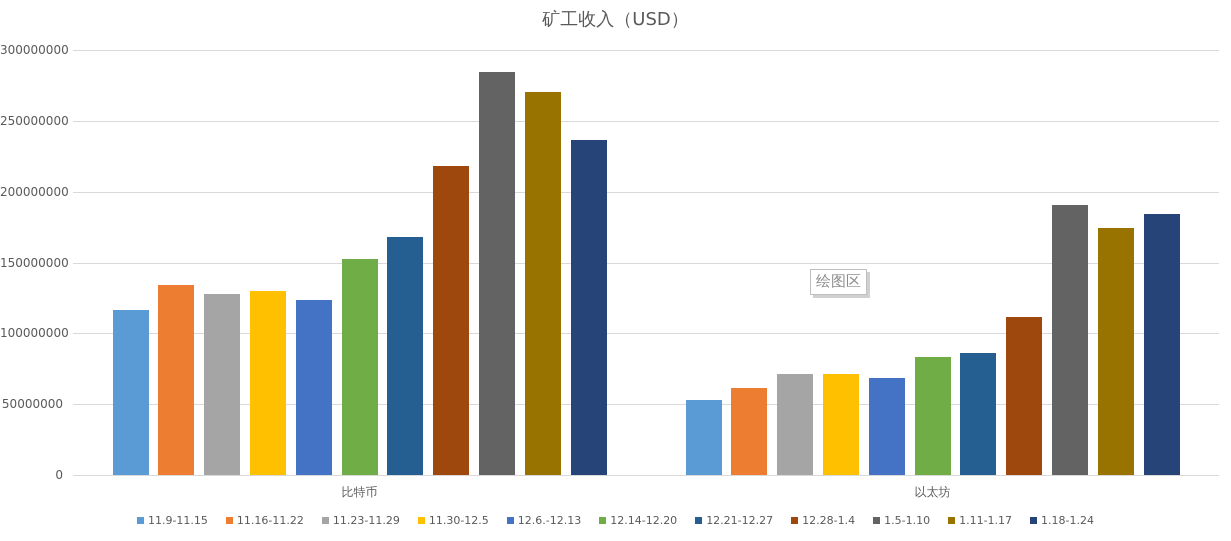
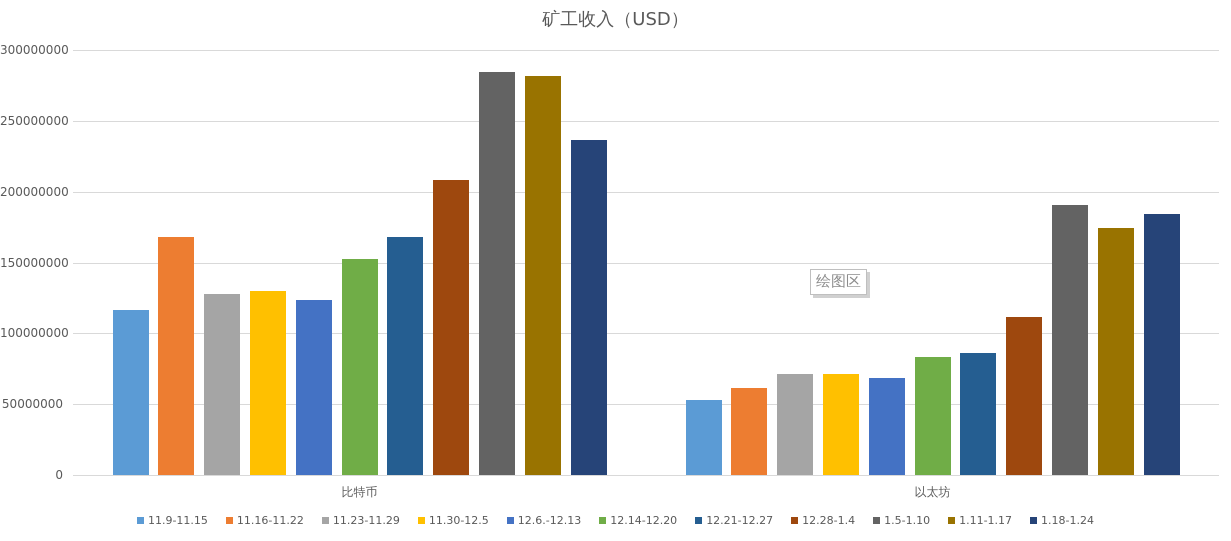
11.16-11.22/比特币: 134000000 -> 168000000
12.28-1.4/比特币: 218000000 -> 208000000
1.11-1.17/比特币: 270000000 -> 282000000
